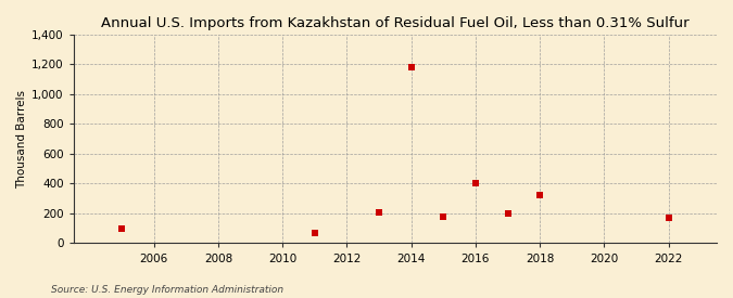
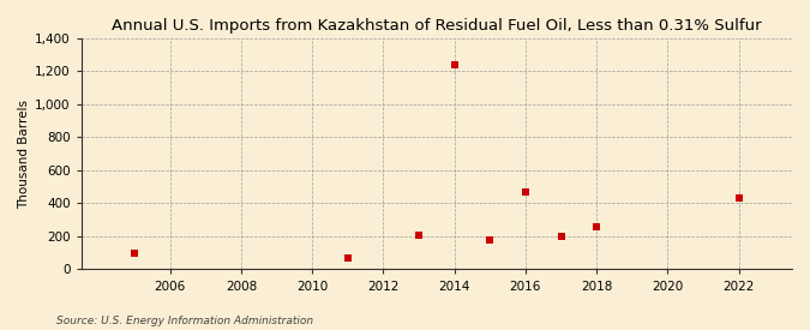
2014: 1,180 -> 1,240
2016: 400 -> 470
2018: 320 -> 260
2022: 170 -> 430
